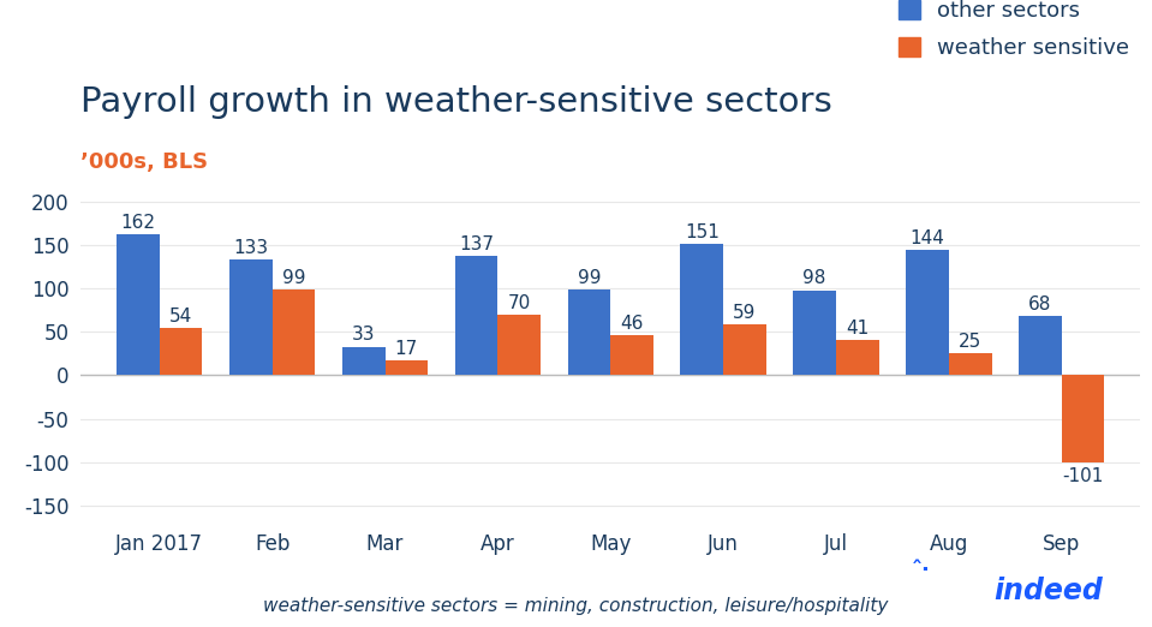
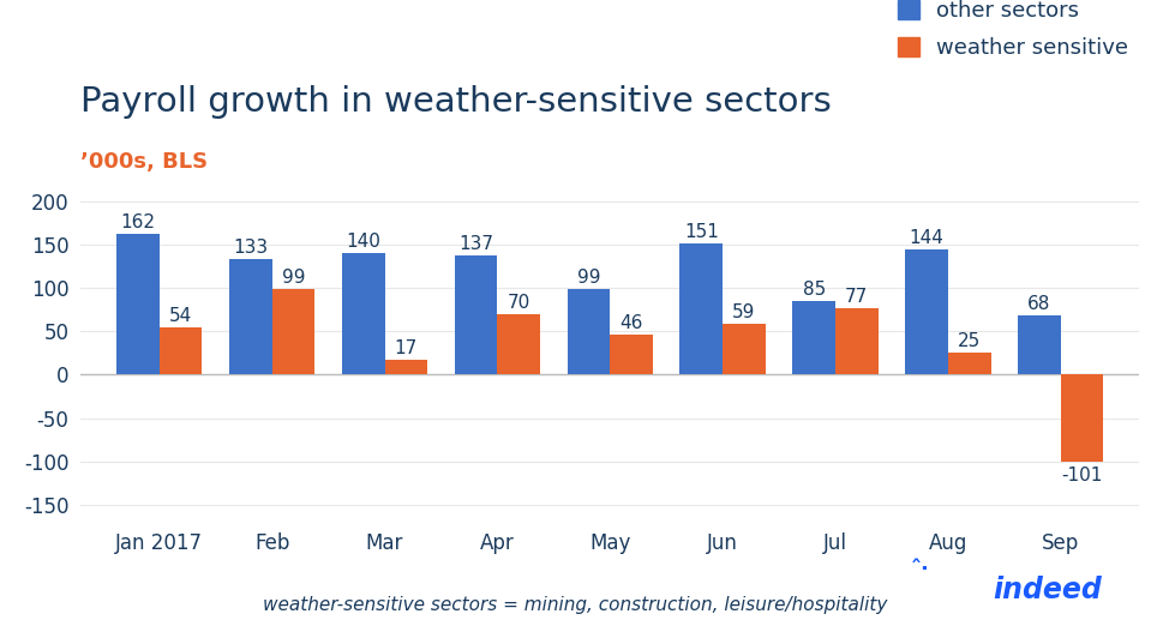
other sectors/Mar: 33 -> 140
other sectors/Jul: 98 -> 85
weather sensitive/Jul: 41 -> 77
